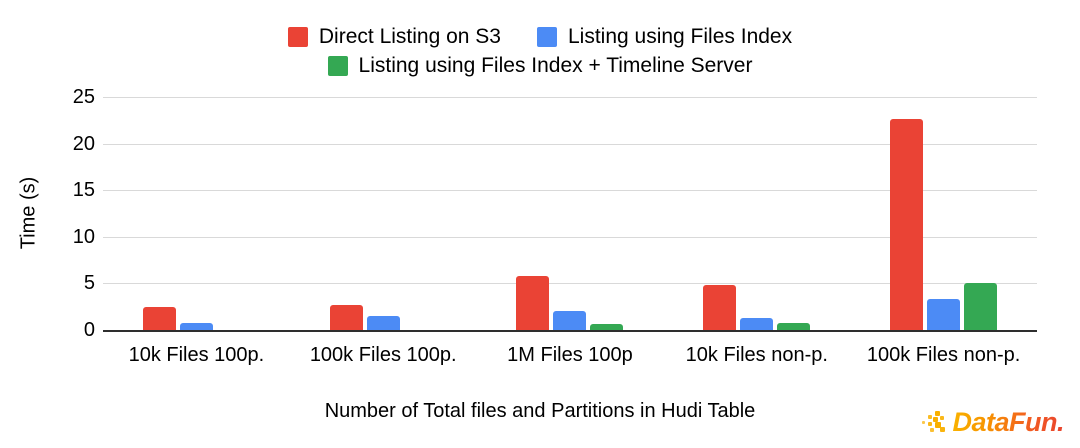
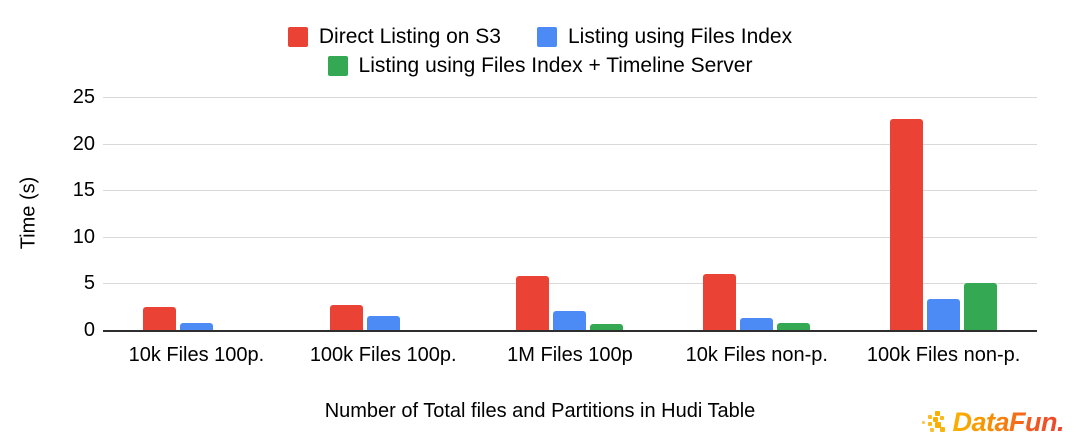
Direct Listing on S3/10k Files non-p.: 5 -> 6
